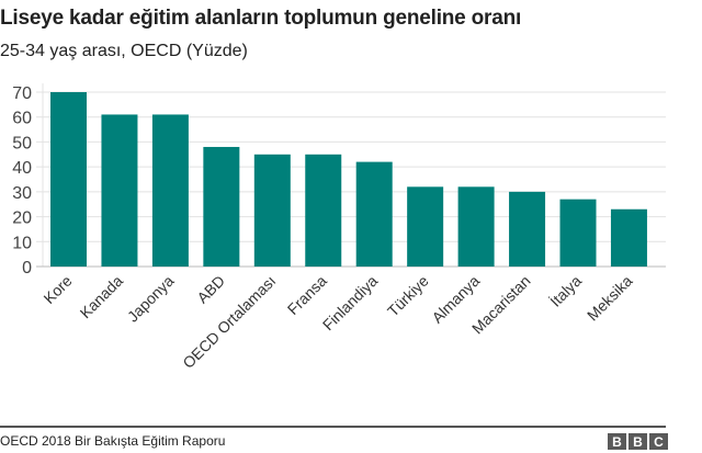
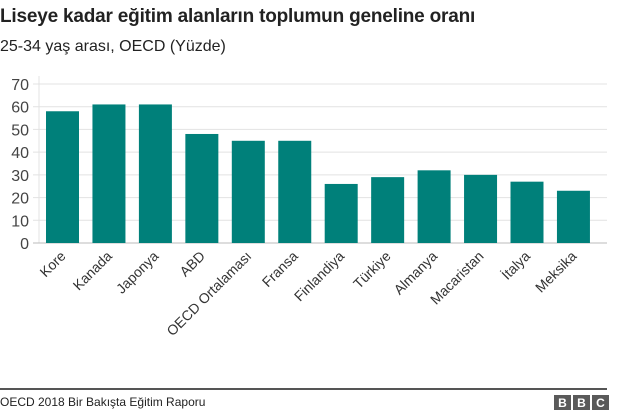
Kore: 70 -> 58
Finlandiya: 42 -> 26
Türkiye: 32 -> 29
